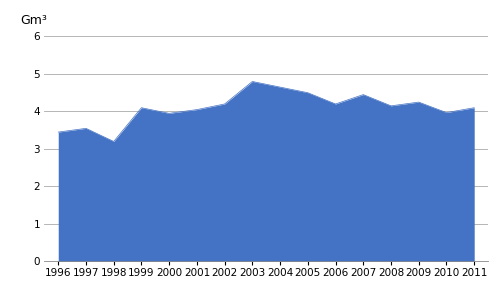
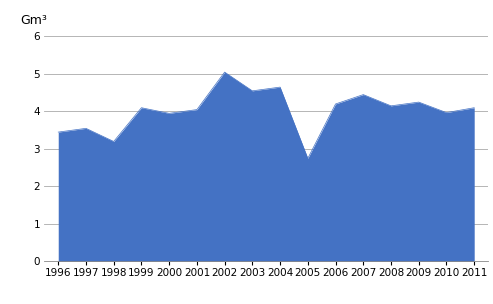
2002: 4.20 -> 5.05
2003: 4.80 -> 4.55
2005: 4.50 -> 2.75
